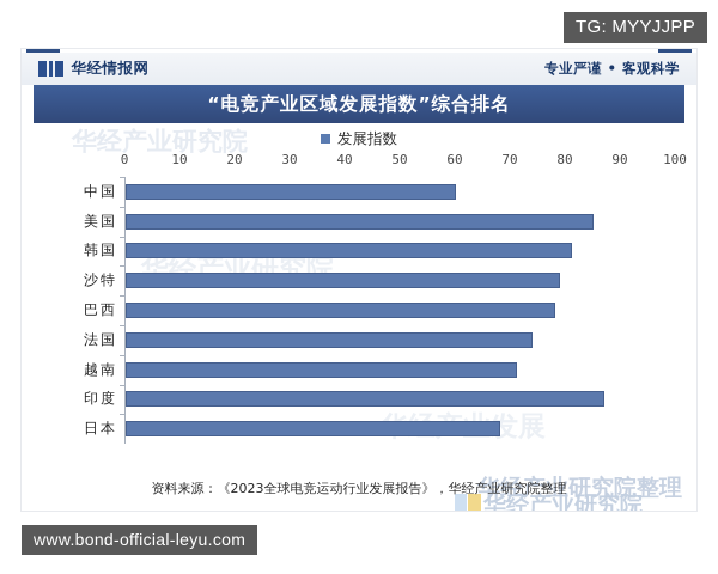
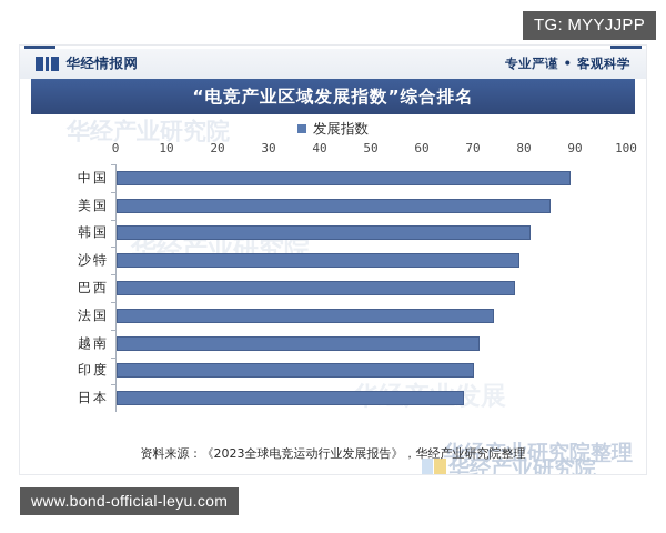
中国: 60 -> 89
印度: 87 -> 70
